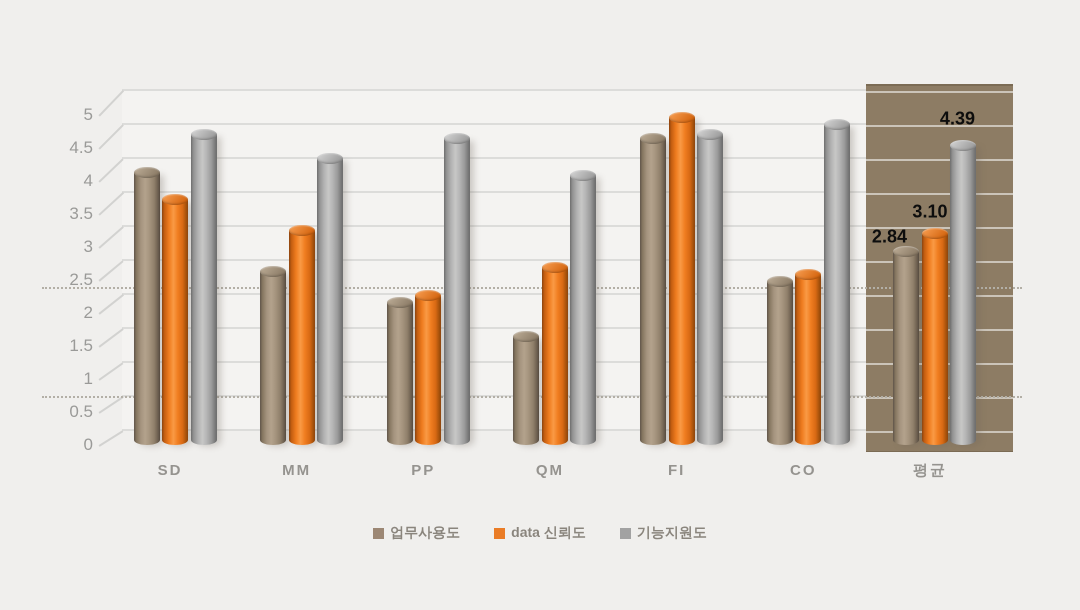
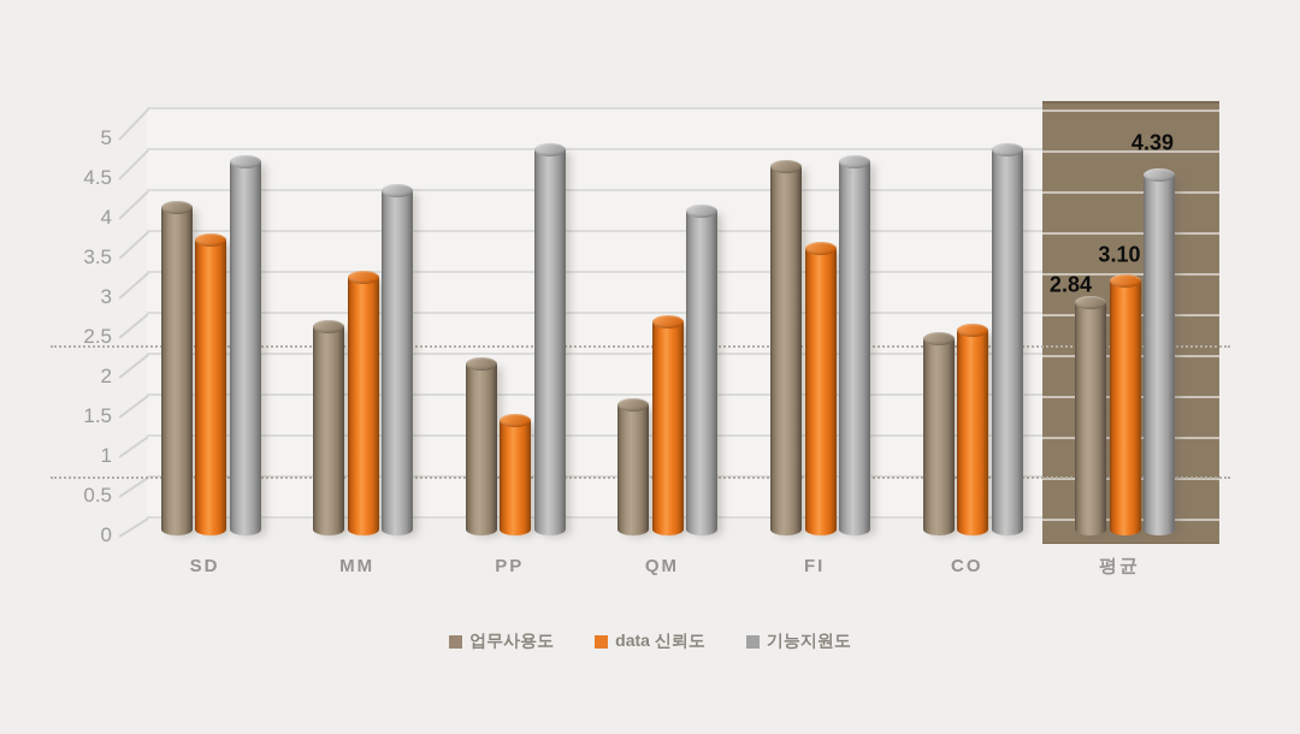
data 신뢰도/PP: 2.2 -> 1.4
기능지원도/PP: 4.5 -> 4.7
data 신뢰도/FI: 4.8 -> 3.5
